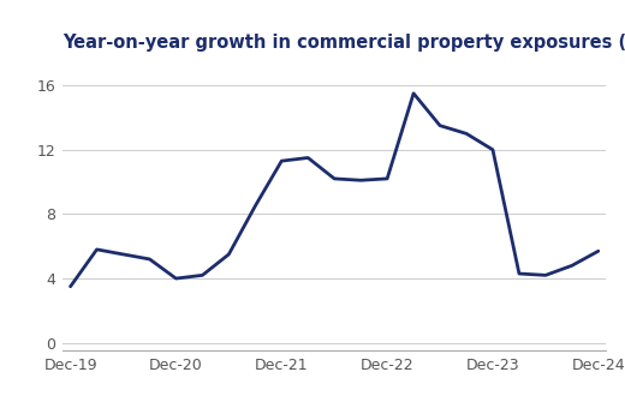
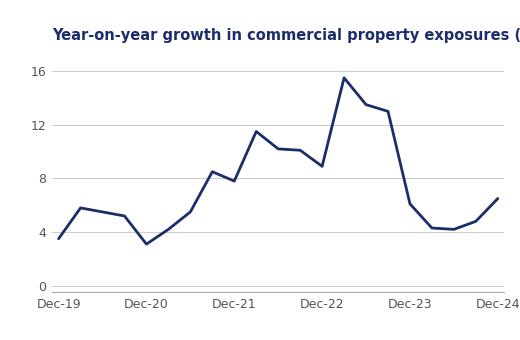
Dec-20: 4.0 -> 3.1
Dec-21: 11.3 -> 7.8
Dec-22: 10.2 -> 8.9
Dec-23: 12.0 -> 6.1
Dec-24: 5.7 -> 6.5
